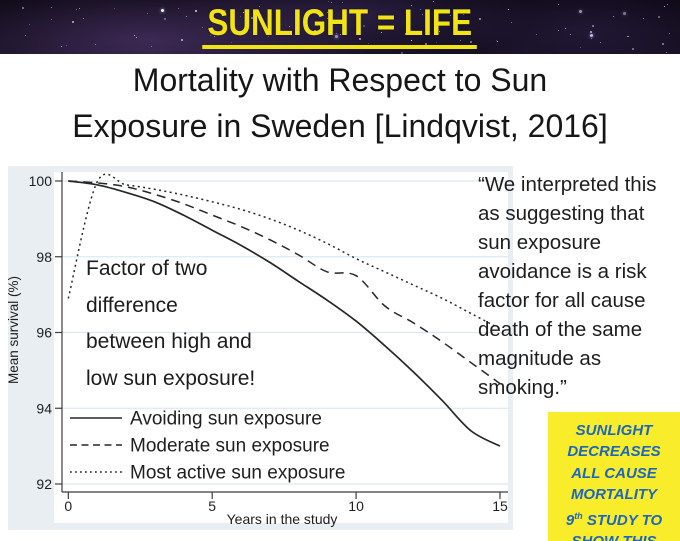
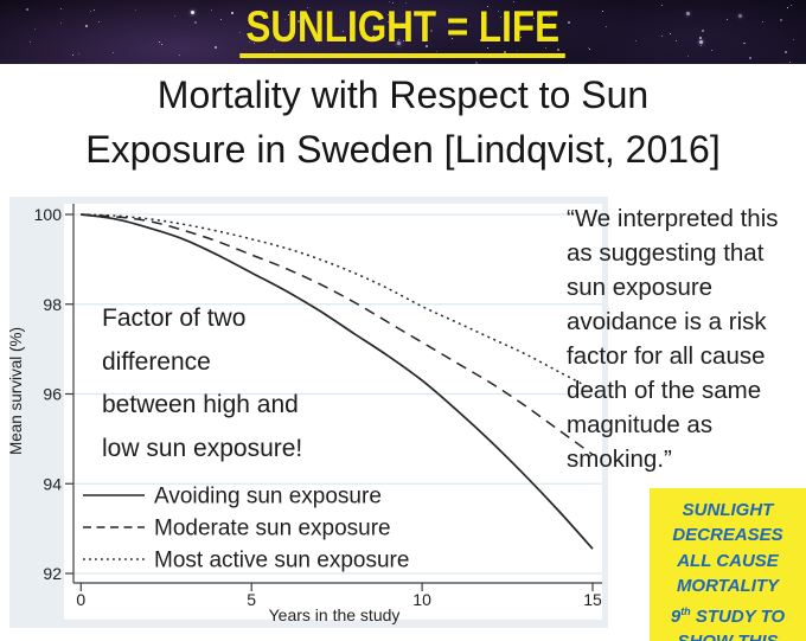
Most active sun exposure/0: 96.9 -> 100.0
Moderate sun exposure/10: 97.5 -> 97.2
Avoiding sun exposure/15: 93.0 -> 92.5
